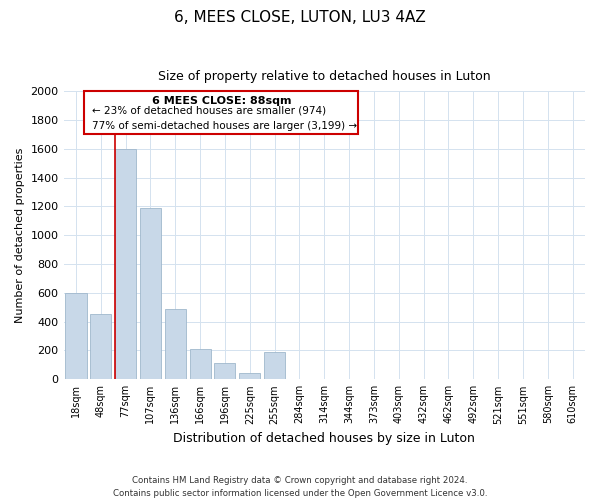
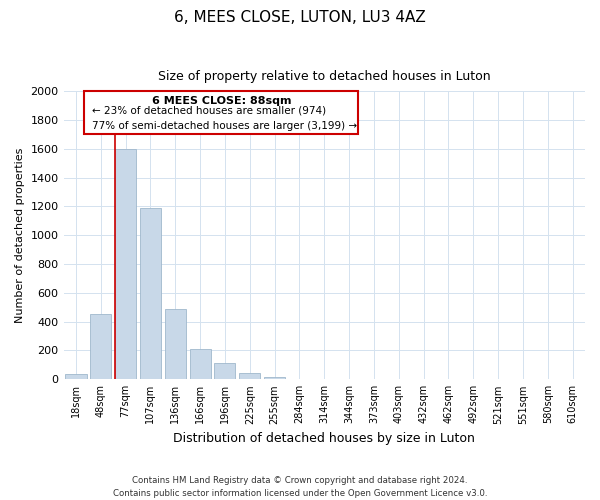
18sqm: 600 -> 40
255sqm: 190 -> 20
